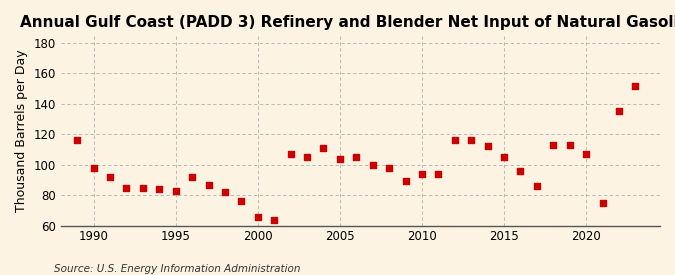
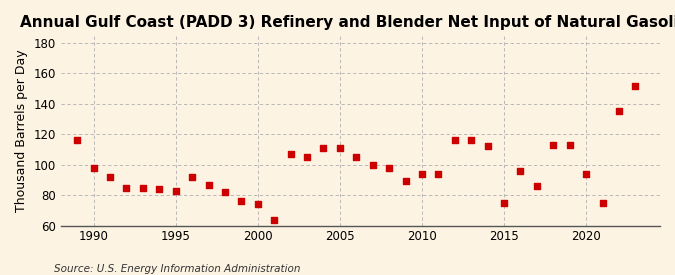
2000: 66 -> 74
2005: 104 -> 111
2015: 105 -> 75
2020: 107 -> 94
